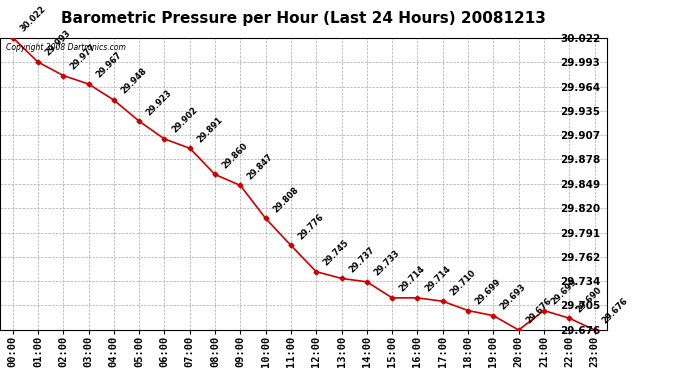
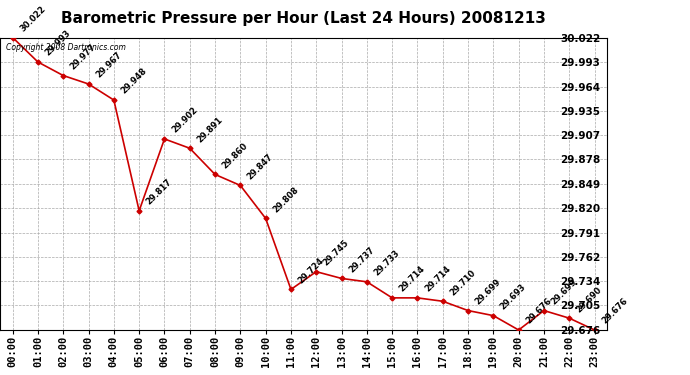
05:00: 29.923 -> 29.817
11:00: 29.776 -> 29.724
